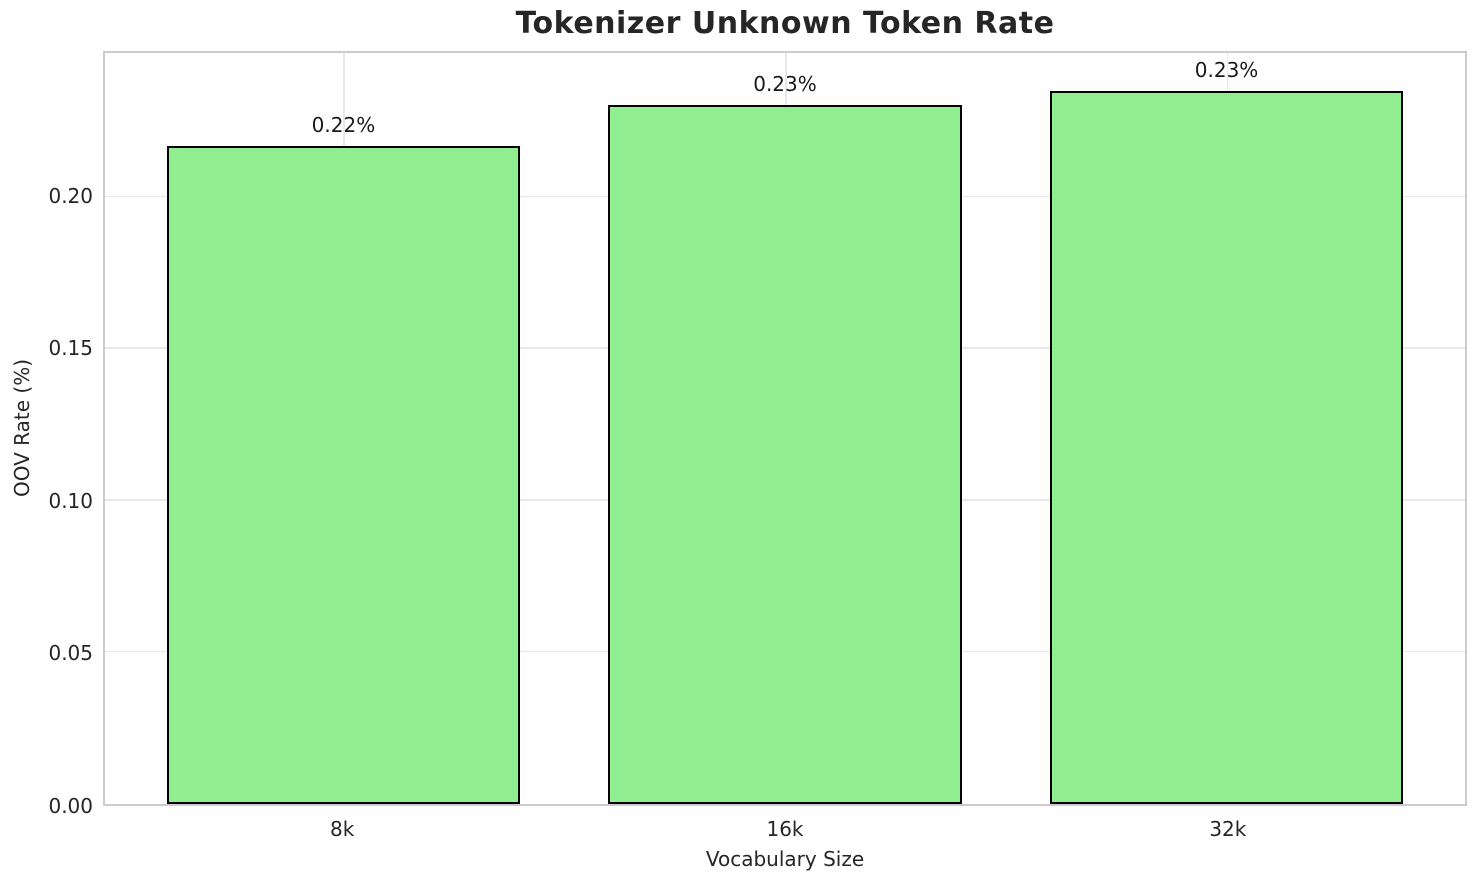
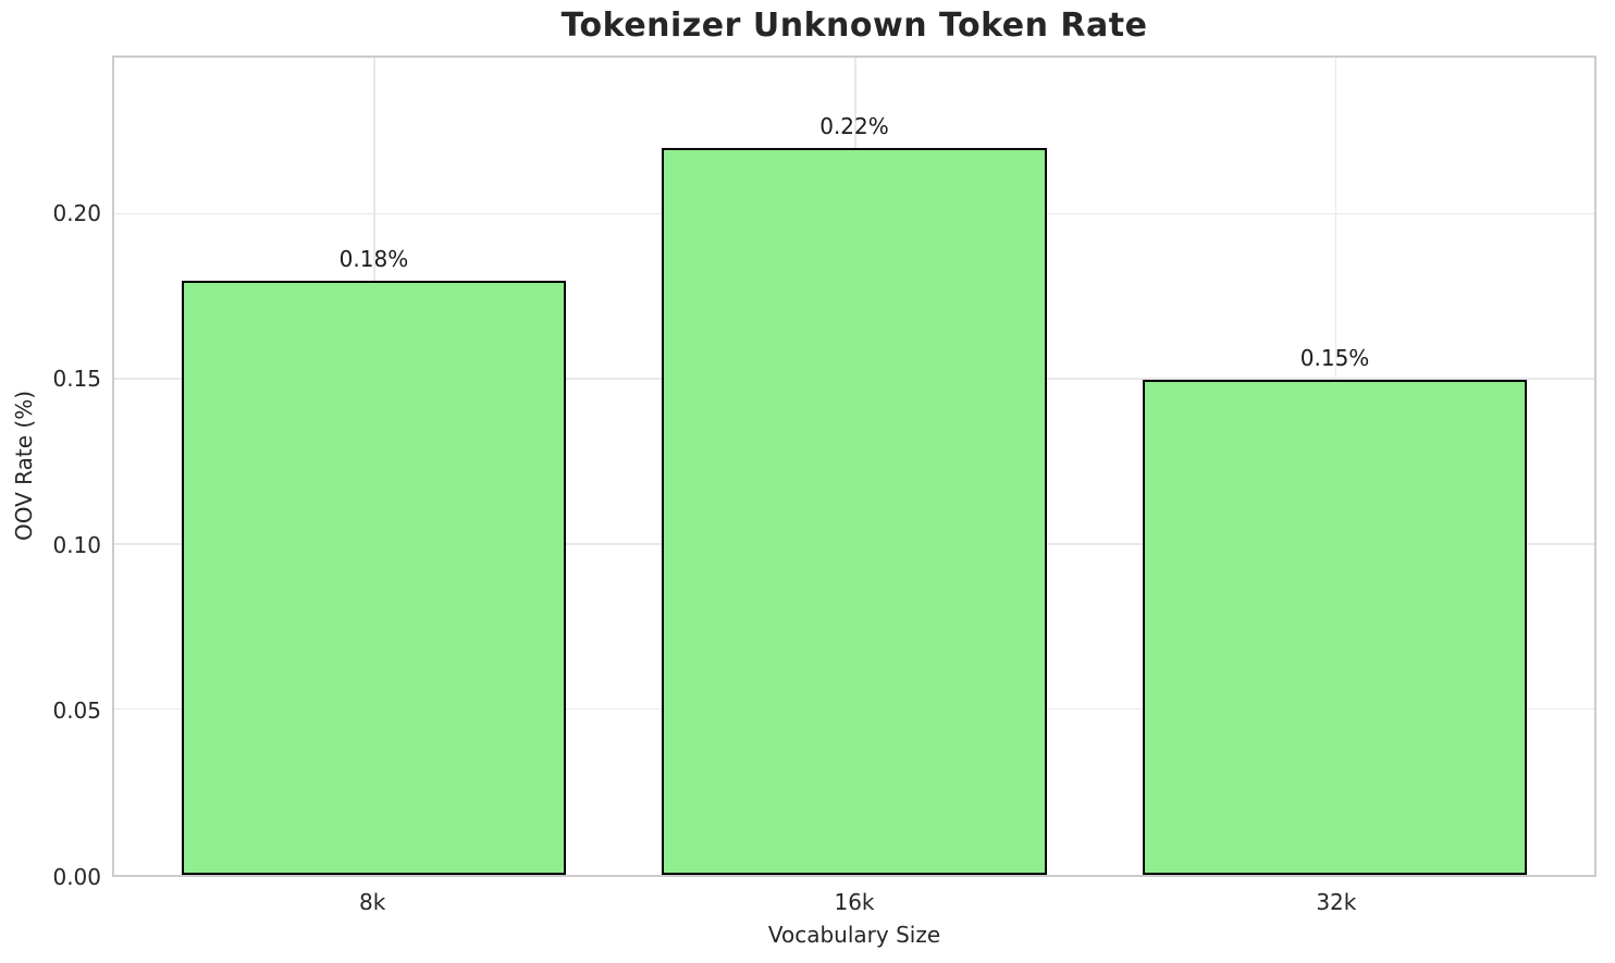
8k: 0.22% -> 0.18%
16k: 0.23% -> 0.22%
32k: 0.23% -> 0.15%
